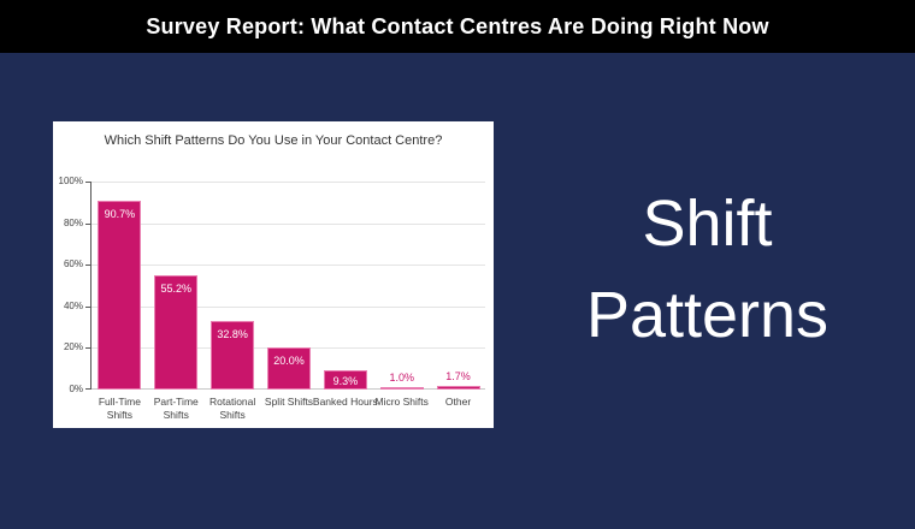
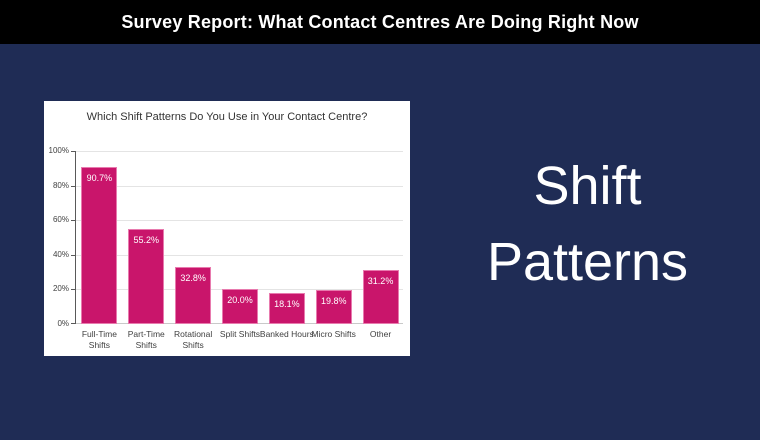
Banked Hours: 9.3% -> 18.1%
Micro Shifts: 1.0% -> 19.8%
Other: 1.7% -> 31.2%
